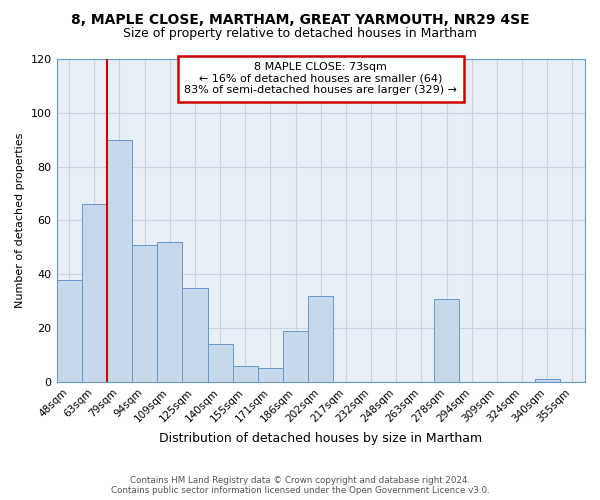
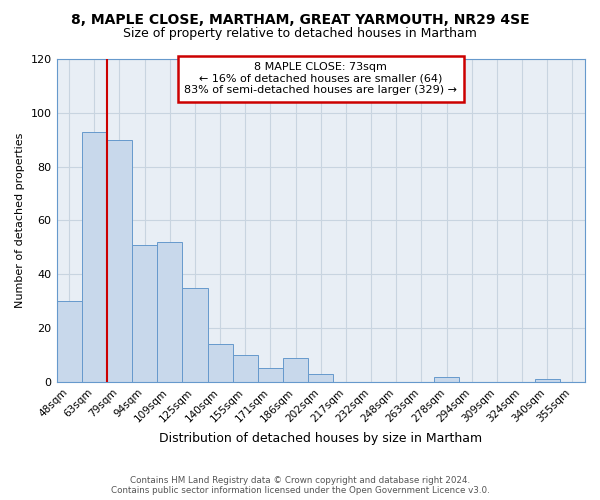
48sqm: 38 -> 30
63sqm: 66 -> 93
155sqm: 6 -> 10
186sqm: 19 -> 9
202sqm: 32 -> 3
278sqm: 31 -> 2
